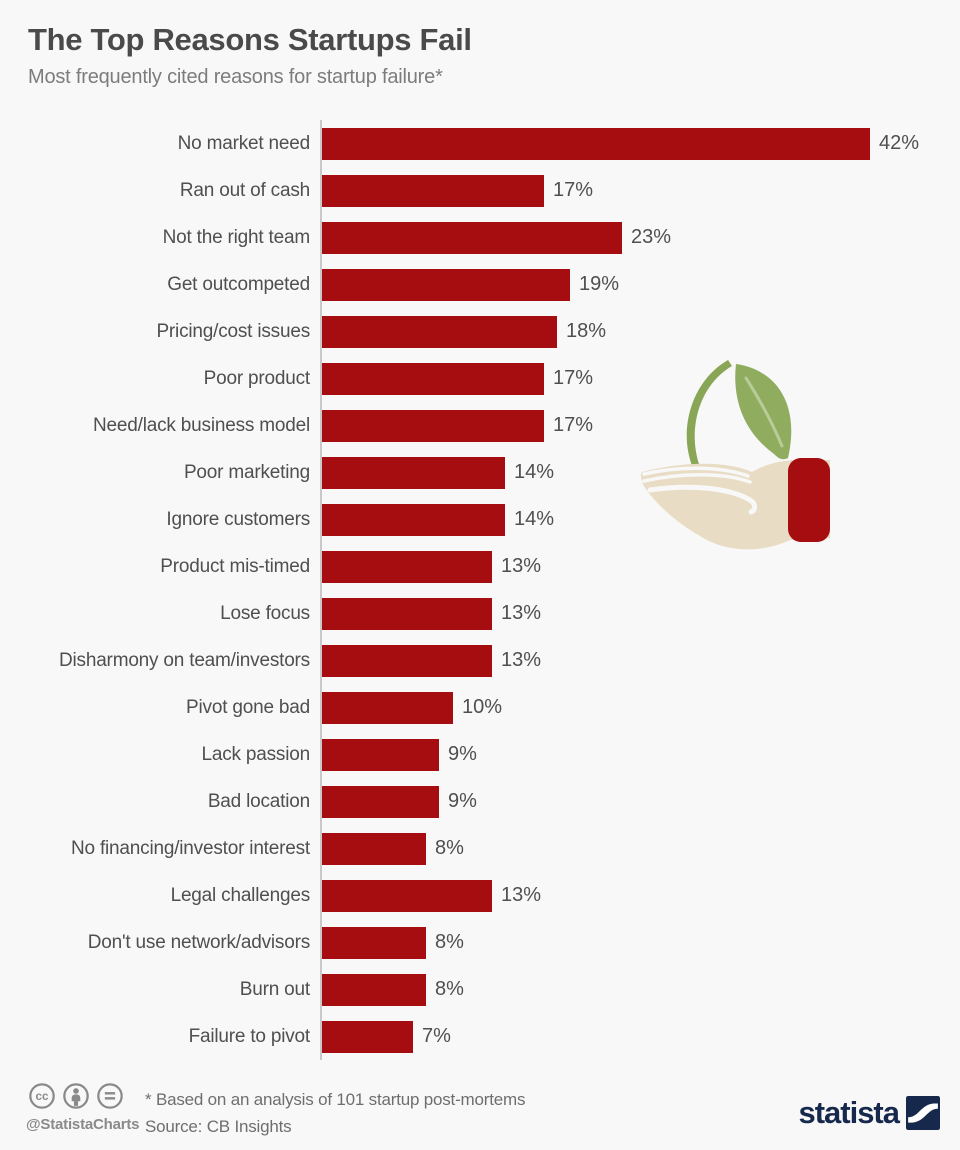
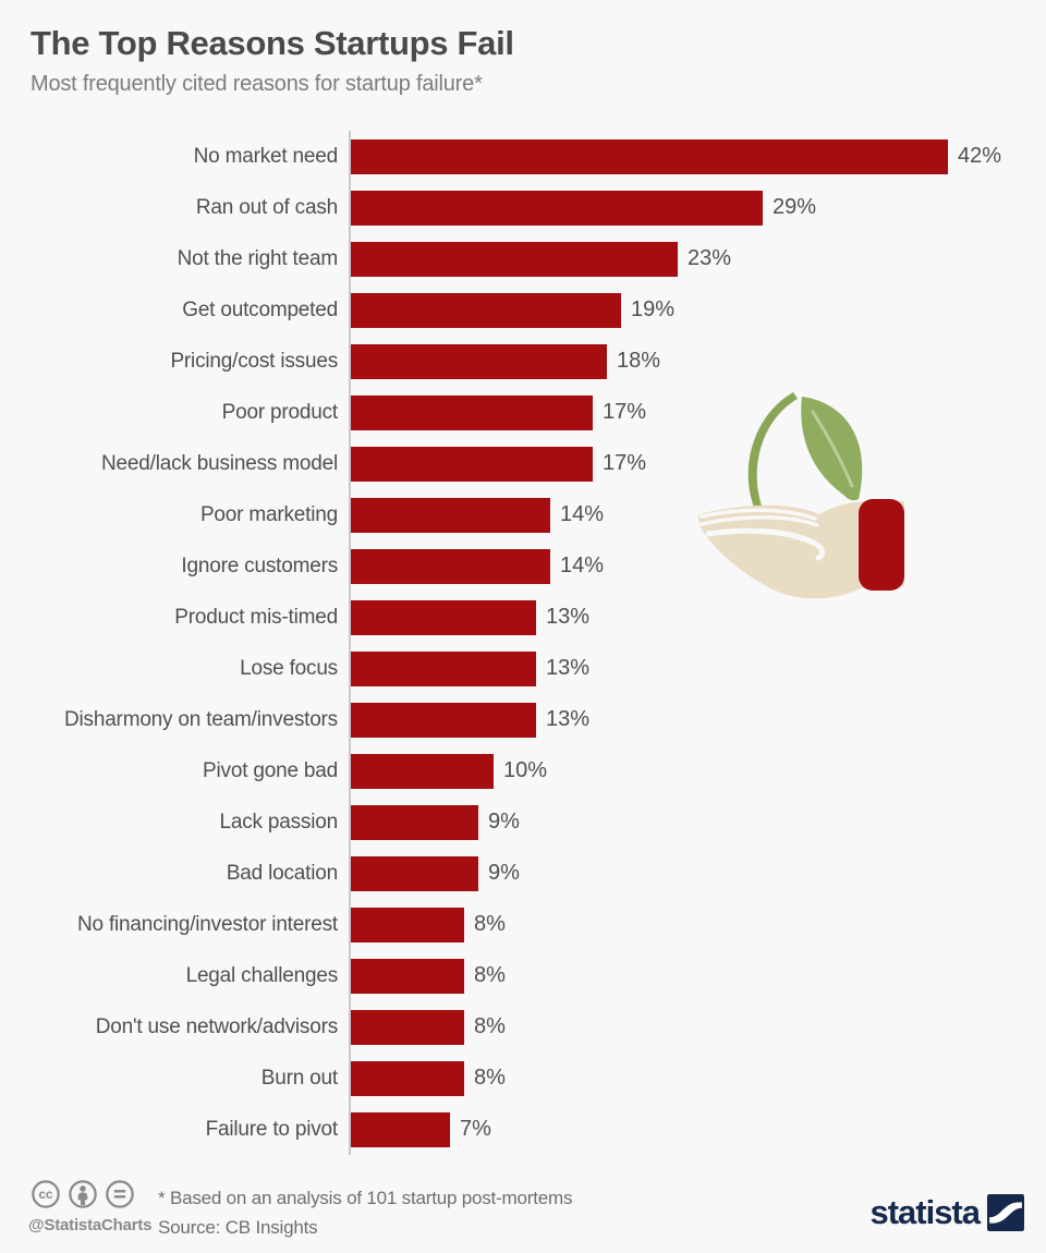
Ran out of cash: 17% -> 29%
Legal challenges: 13% -> 8%
